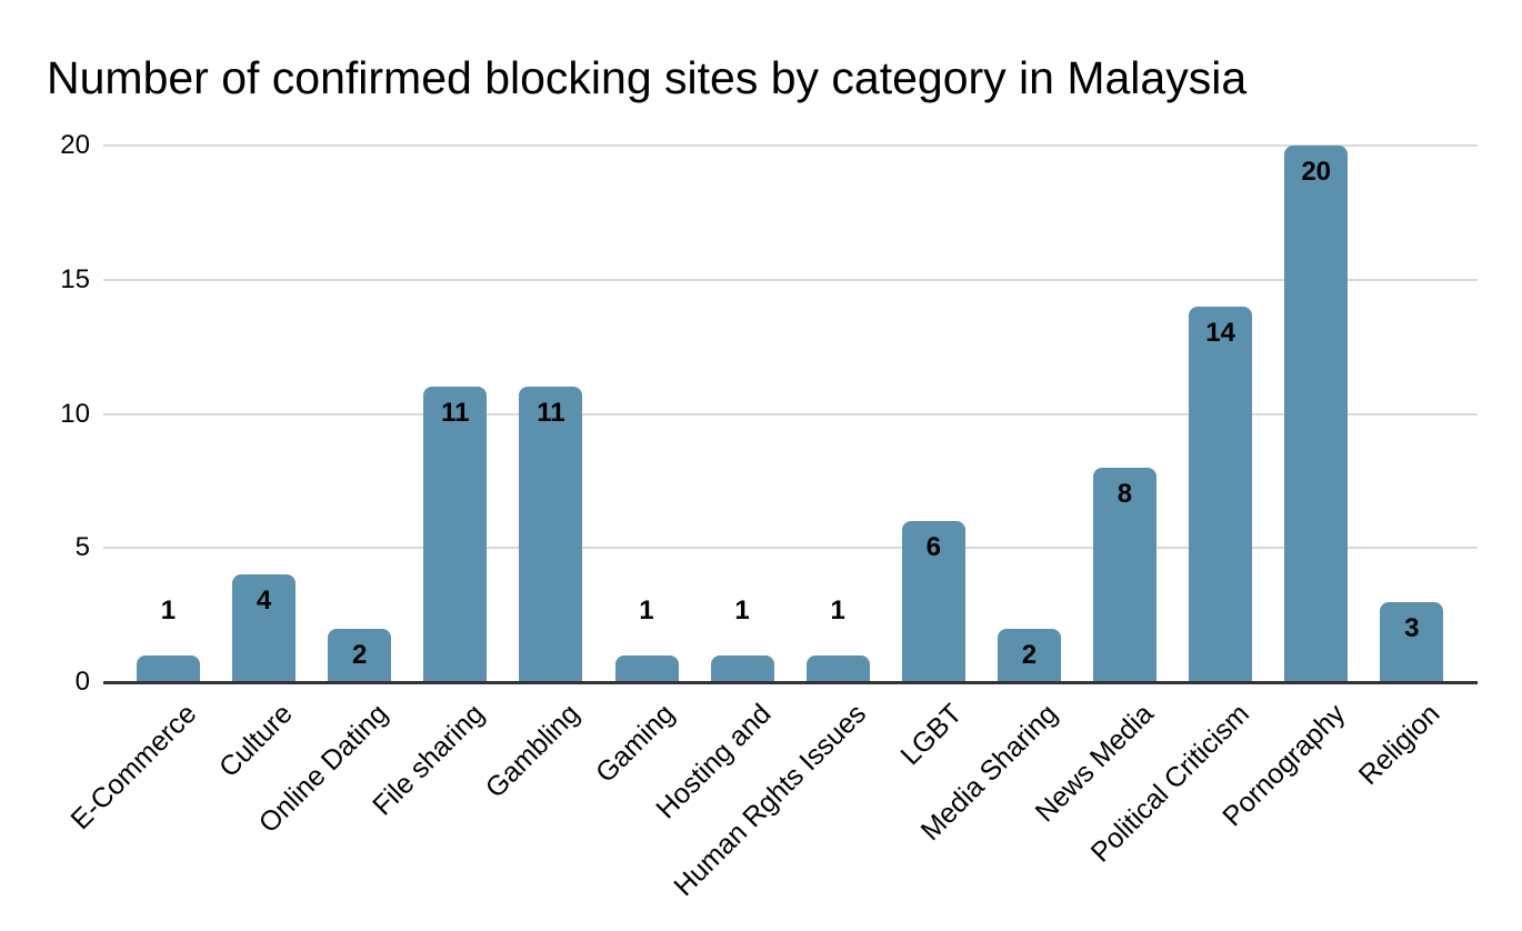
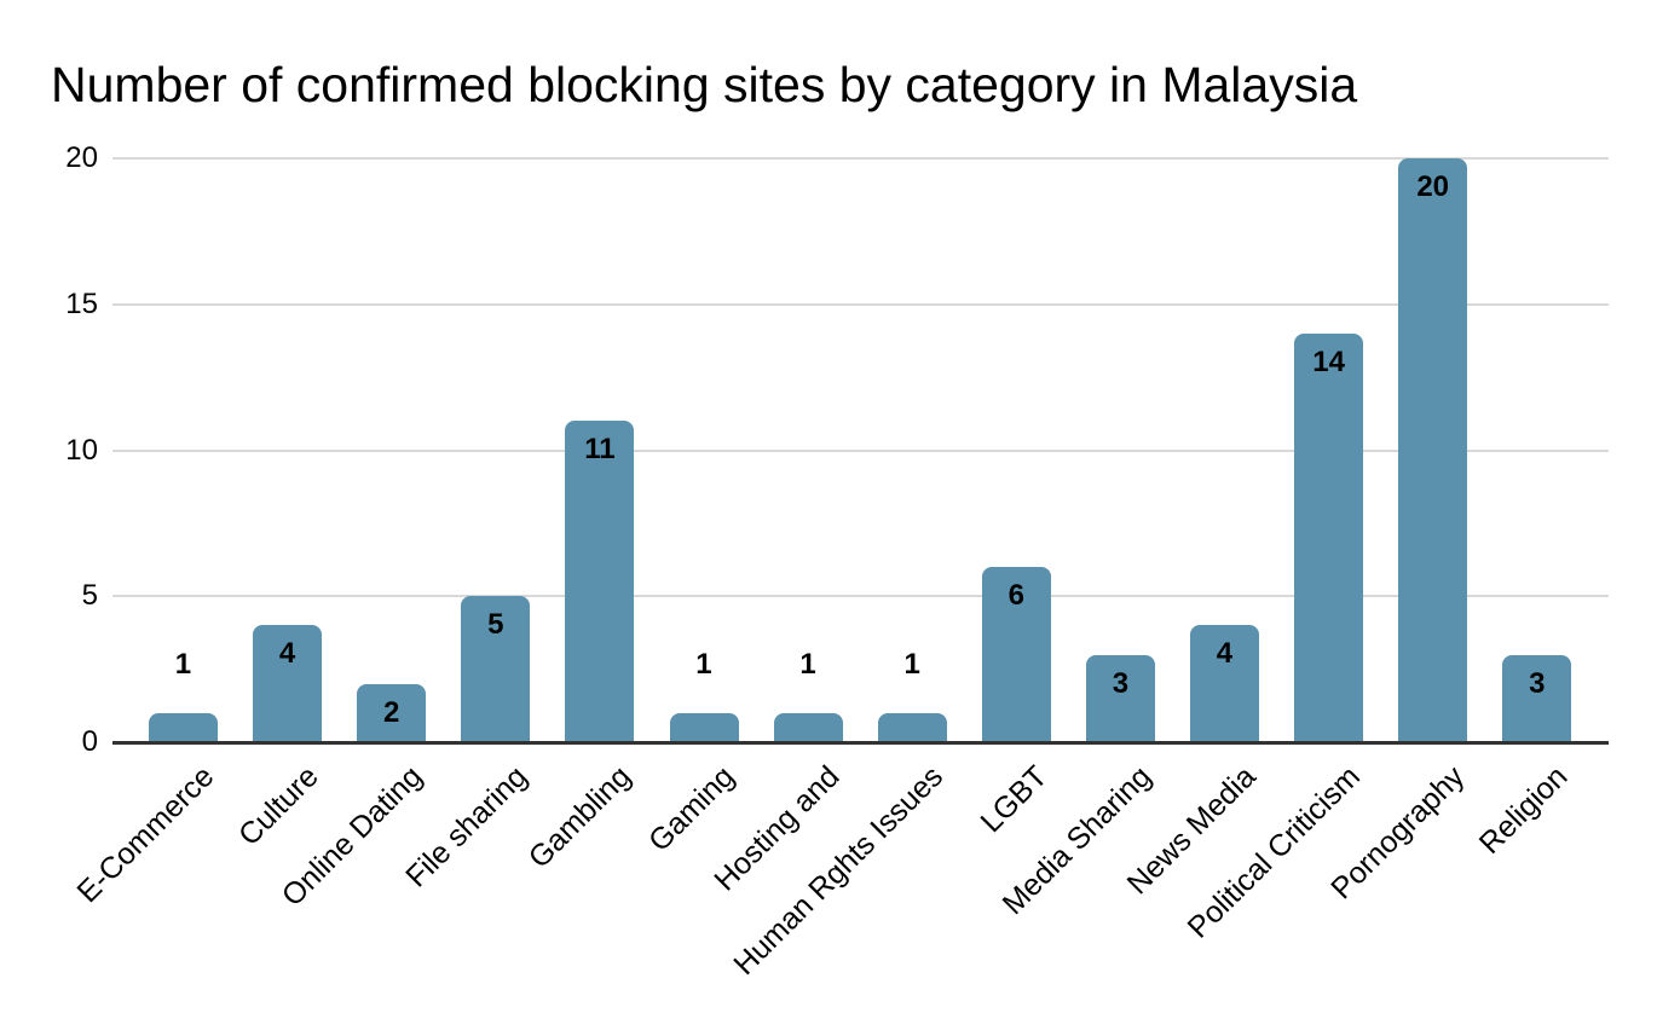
File sharing: 11 -> 5
Media Sharing: 2 -> 3
News Media: 8 -> 4
